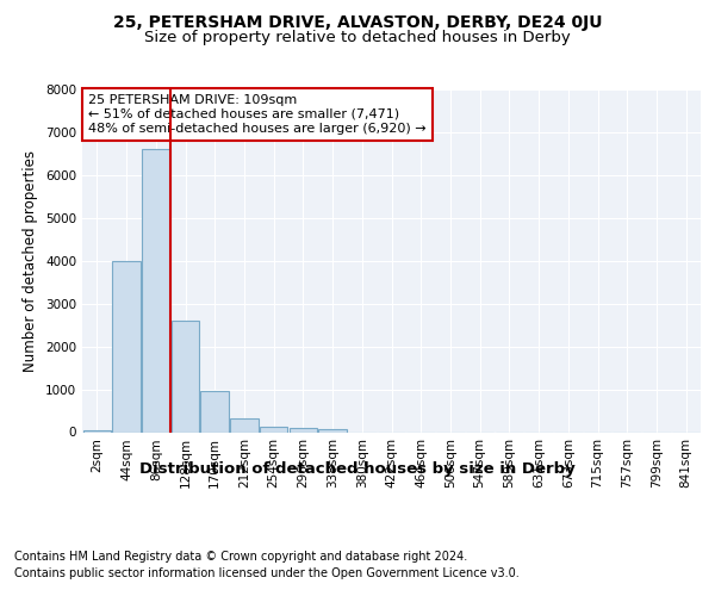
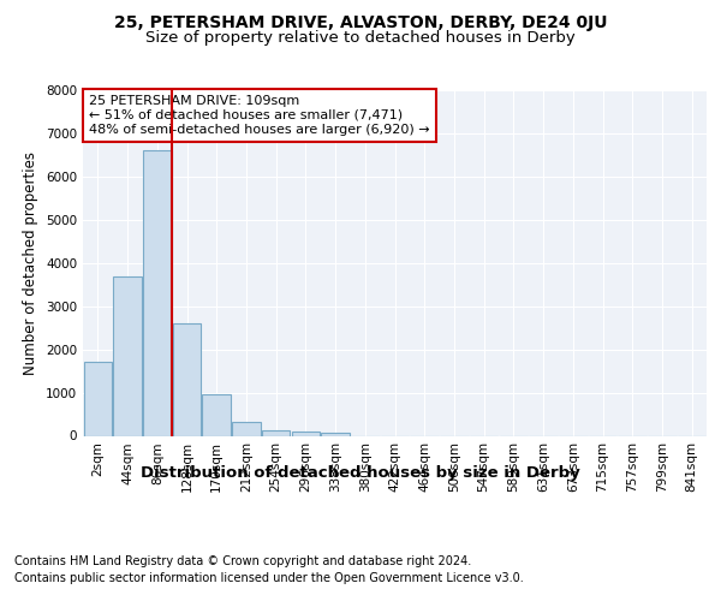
2sqm: 30 -> 1700
44sqm: 4000 -> 3700
